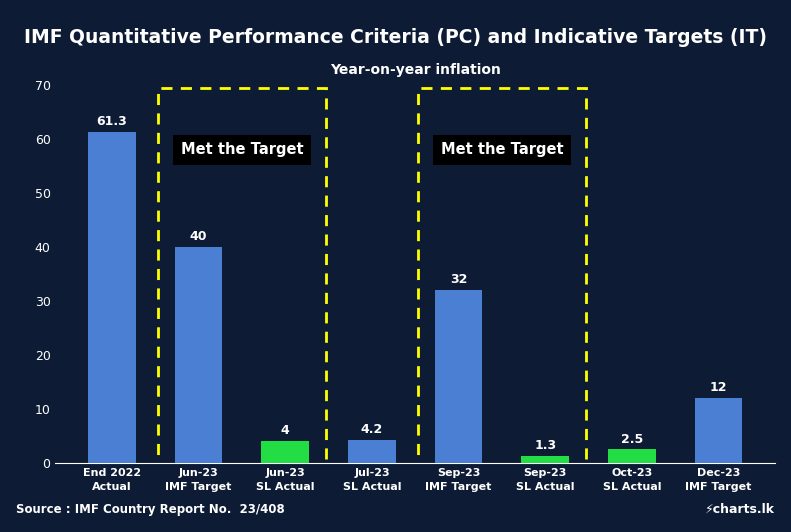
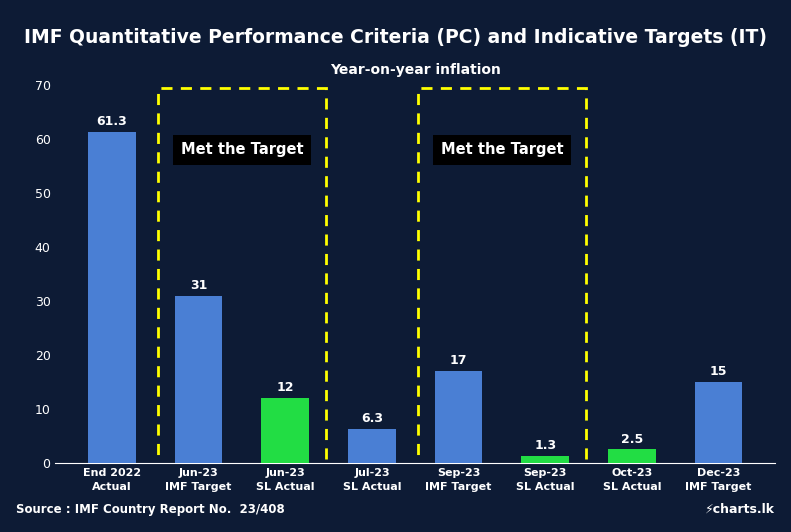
Jun-23 IMF Target: 40 -> 31
Jun-23 SL Actual: 4 -> 12
Jul-23 SL Actual: 4.2 -> 6.3
Sep-23 IMF Target: 32 -> 17
Dec-23 IMF Target: 12 -> 15
